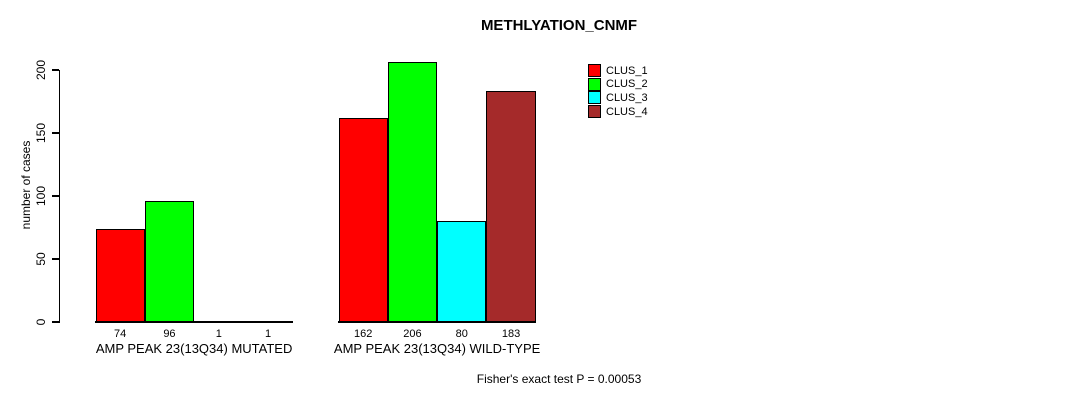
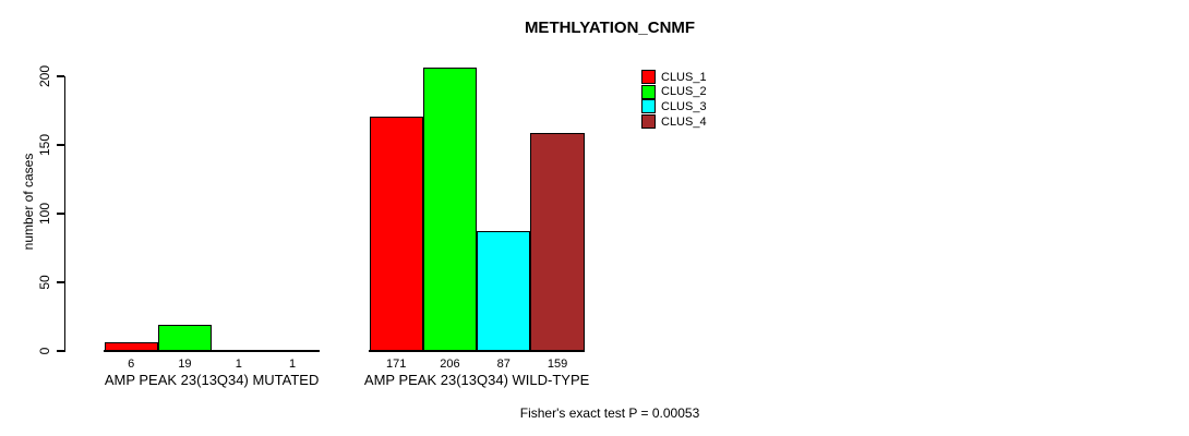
CLUS_1/AMP PEAK 23(13Q34) MUTATED: 74 -> 6
CLUS_2/AMP PEAK 23(13Q34) MUTATED: 96 -> 19
CLUS_1/AMP PEAK 23(13Q34) WILD-TYPE: 162 -> 171
CLUS_3/AMP PEAK 23(13Q34) WILD-TYPE: 80 -> 87
CLUS_4/AMP PEAK 23(13Q34) WILD-TYPE: 183 -> 159
